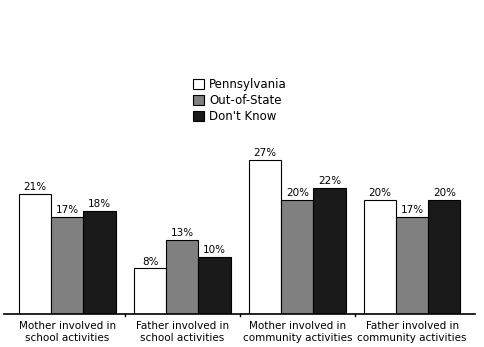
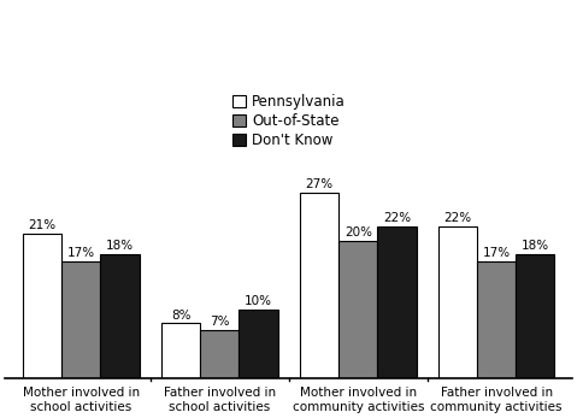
Out-of-State/Father involved in school activities: 13% -> 7%
Pennsylvania/Father involved in community activities: 20% -> 22%
Don't Know/Father involved in community activities: 20% -> 18%
